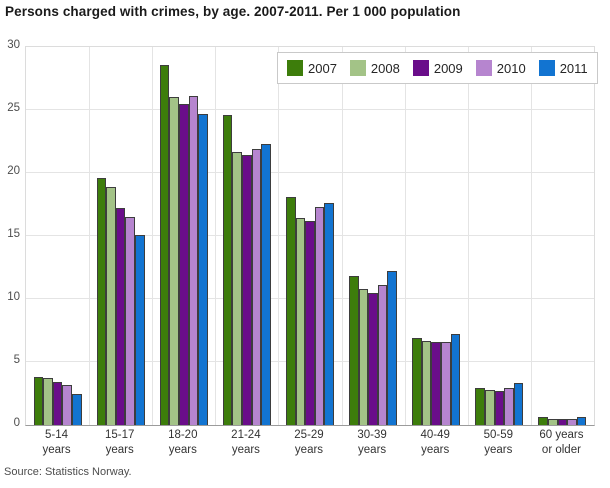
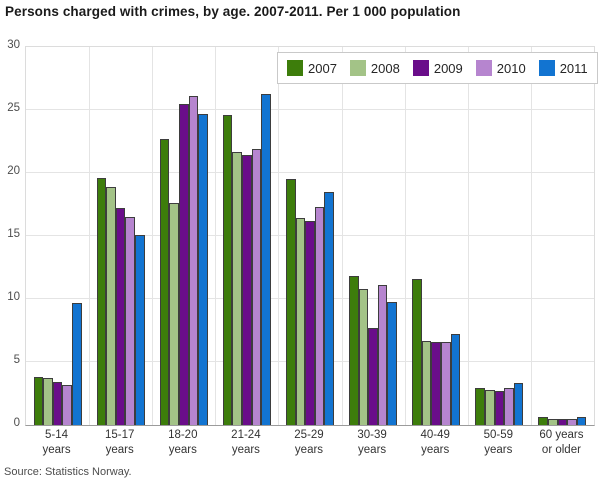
2011/5-14 years: 2.5 -> 9.7
2007/18-20 years: 28.6 -> 22.7
2008/18-20 years: 26.0 -> 17.6
2011/21-24 years: 22.3 -> 26.3
2007/25-29 years: 18.1 -> 19.5
2011/25-29 years: 17.6 -> 18.5
2009/30-39 years: 10.5 -> 7.7
2011/30-39 years: 12.2 -> 9.8
2007/40-49 years: 6.9 -> 11.6
